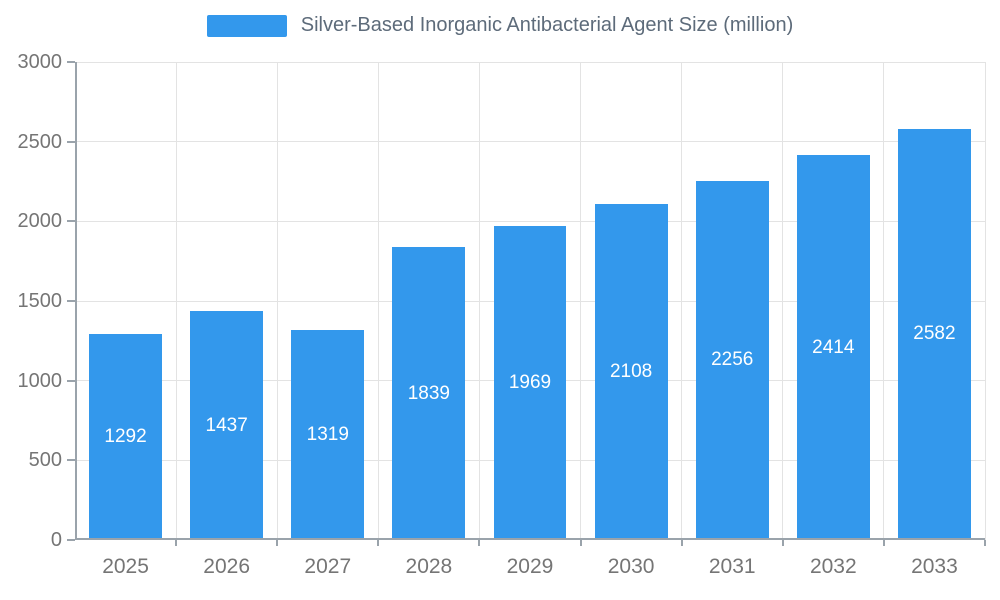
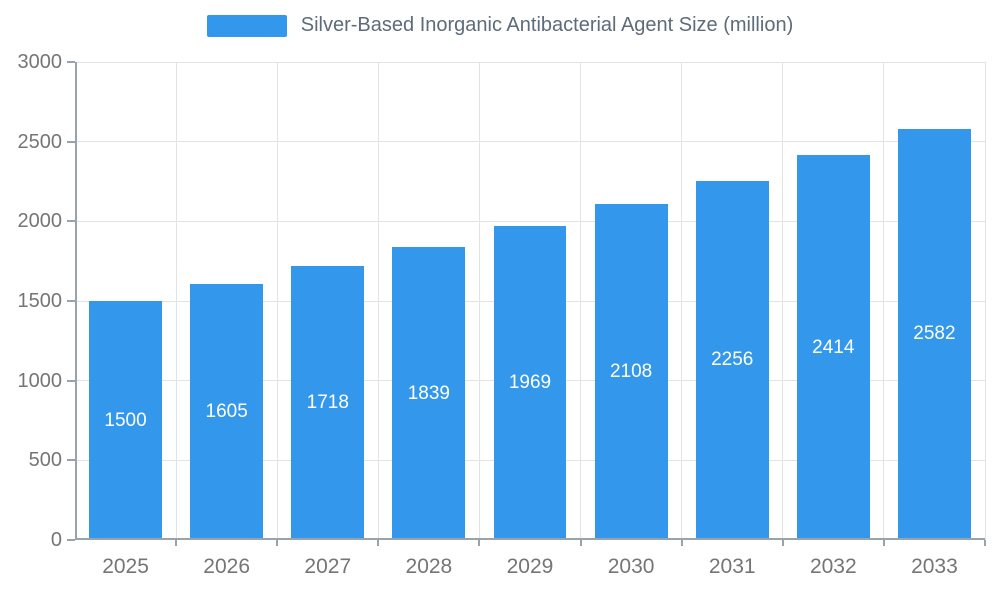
2025: 1292 -> 1500
2026: 1437 -> 1605
2027: 1319 -> 1718
